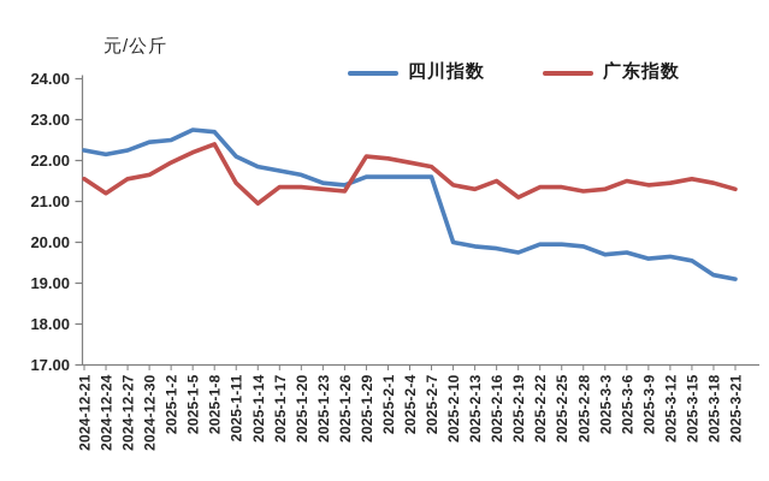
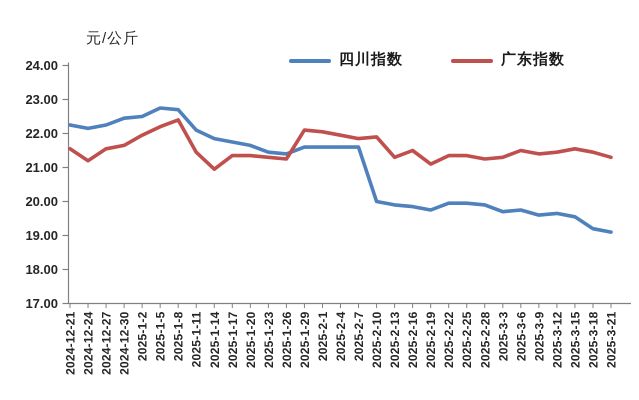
广东指数/2025-2-10: 21.4 -> 21.9
